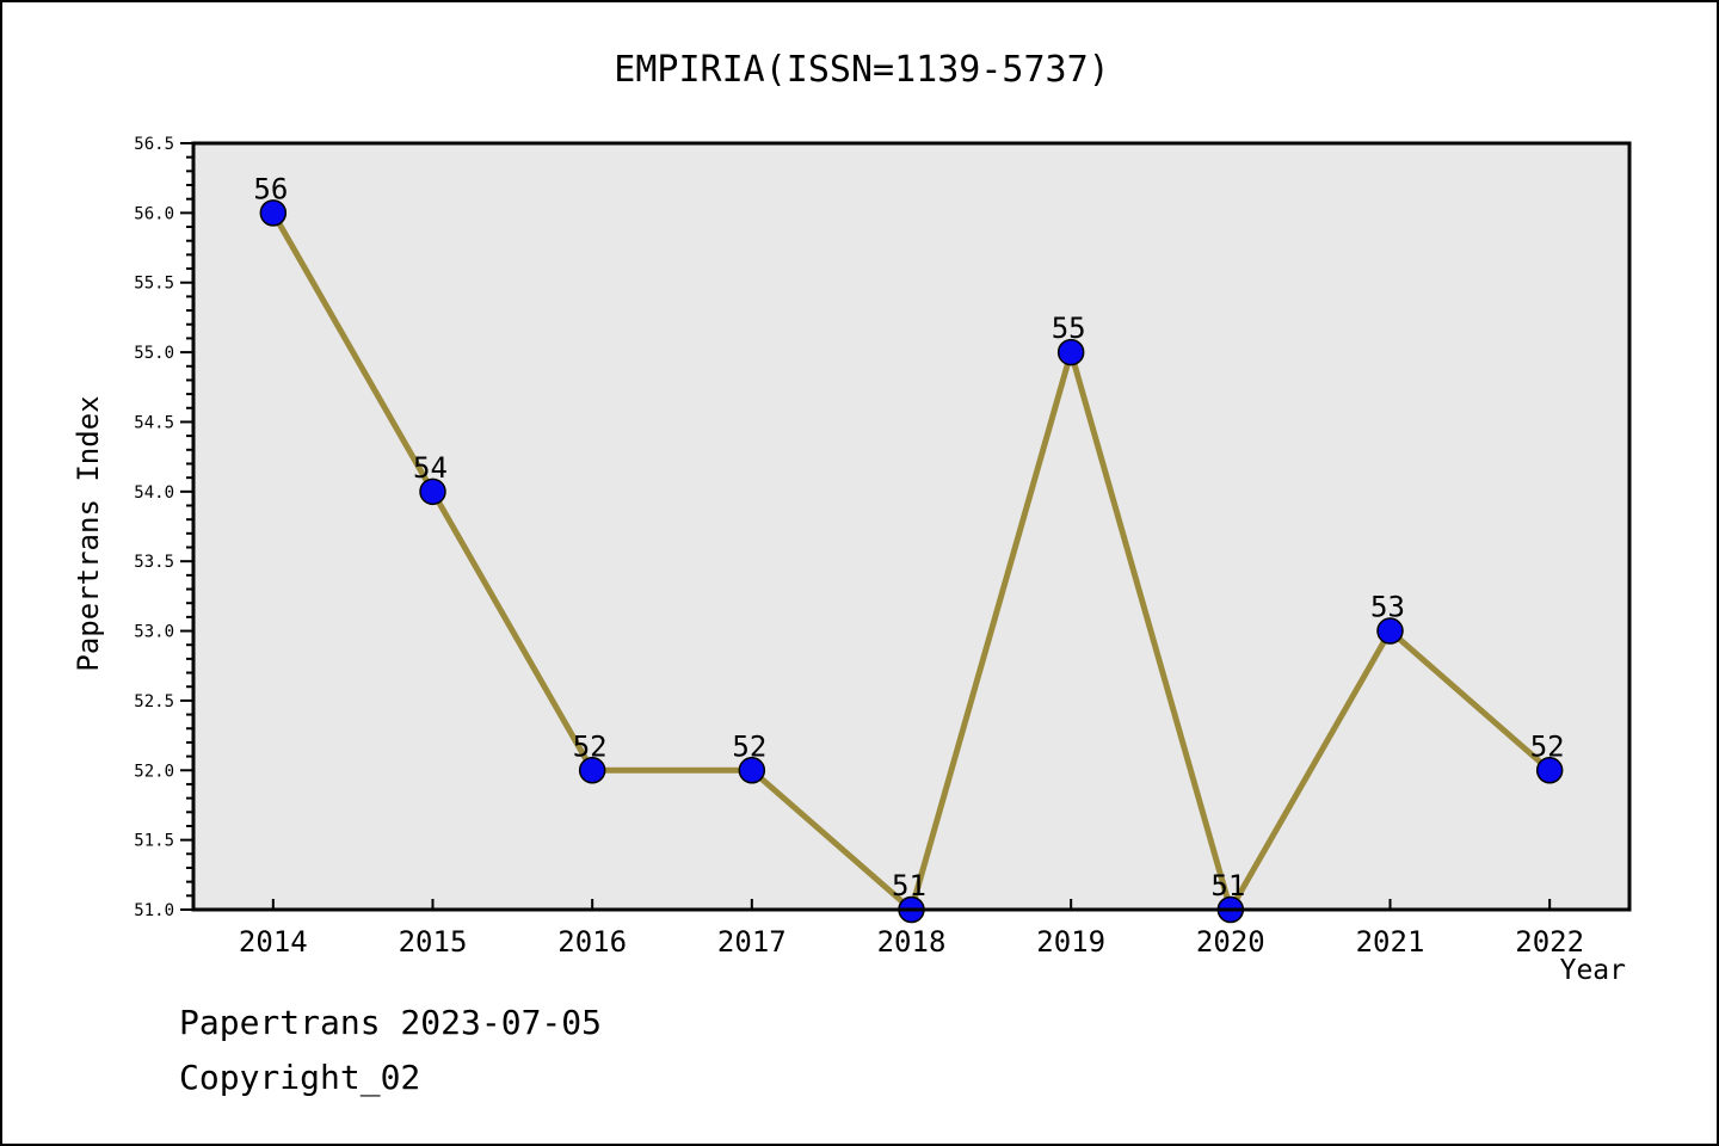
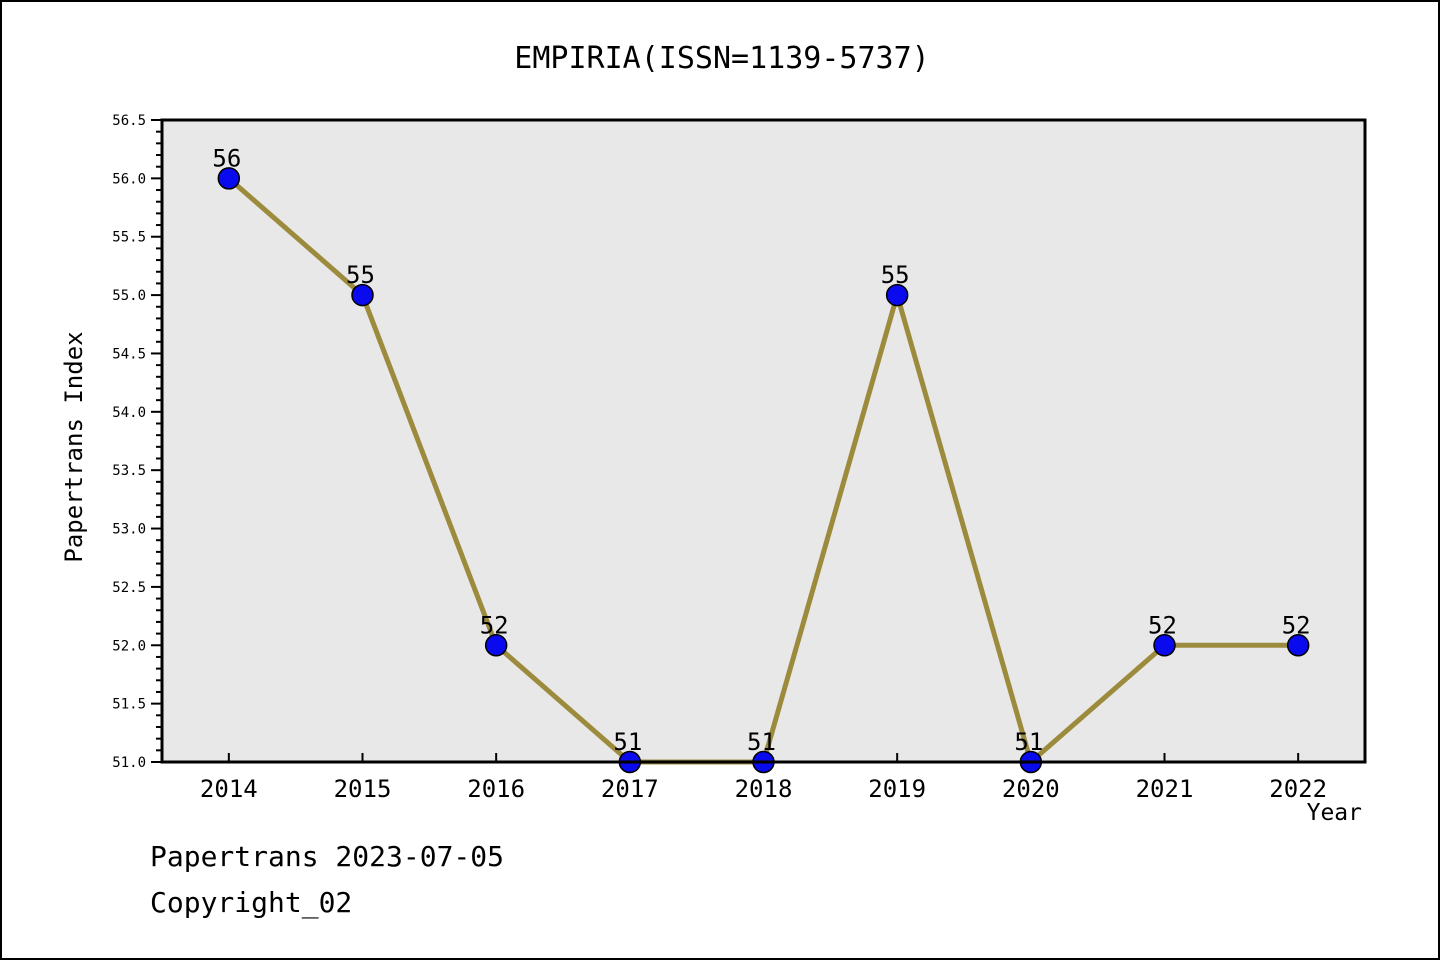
2015: 54 -> 55
2017: 52 -> 51
2021: 53 -> 52
